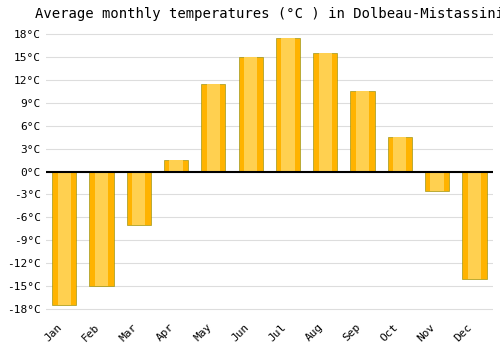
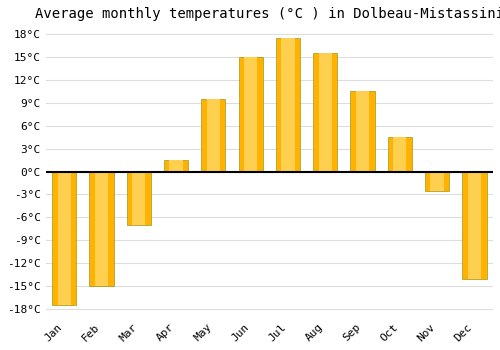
May: 11.4°C -> 9.5°C
